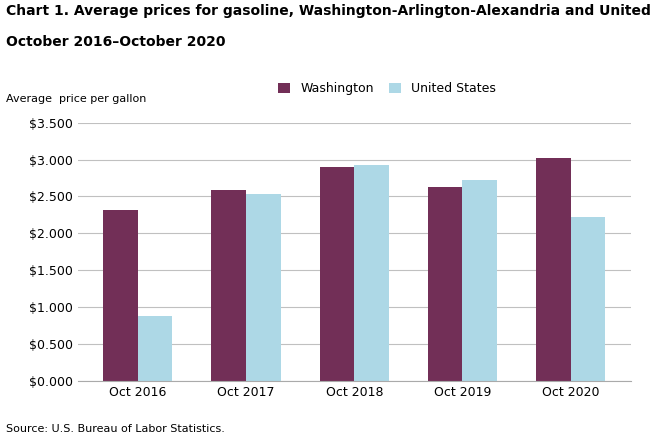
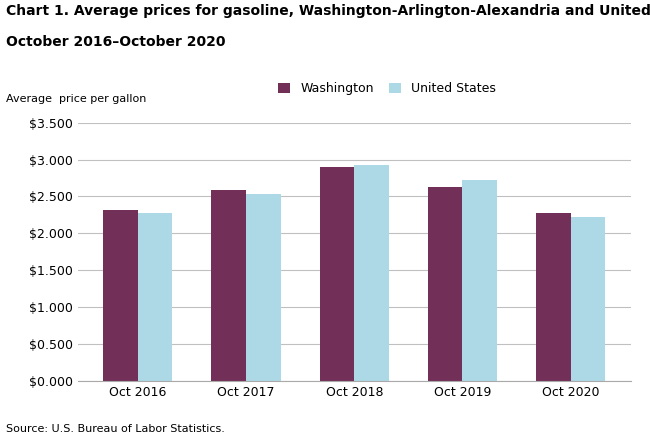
United States/Oct 2016: $0.88 -> $2.28
Washington/Oct 2020: $3.02 -> $2.27
